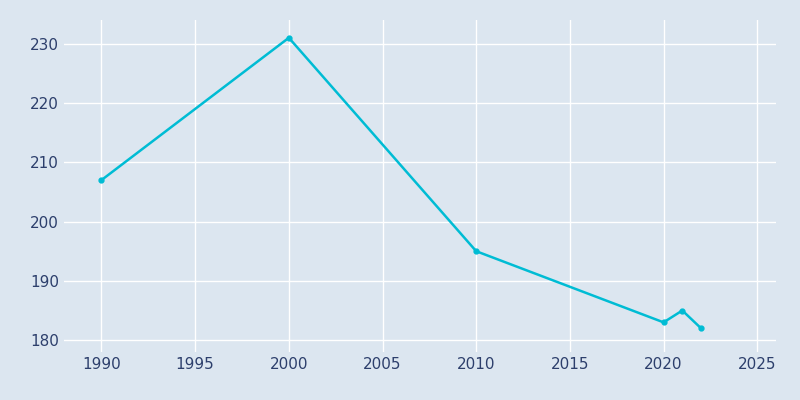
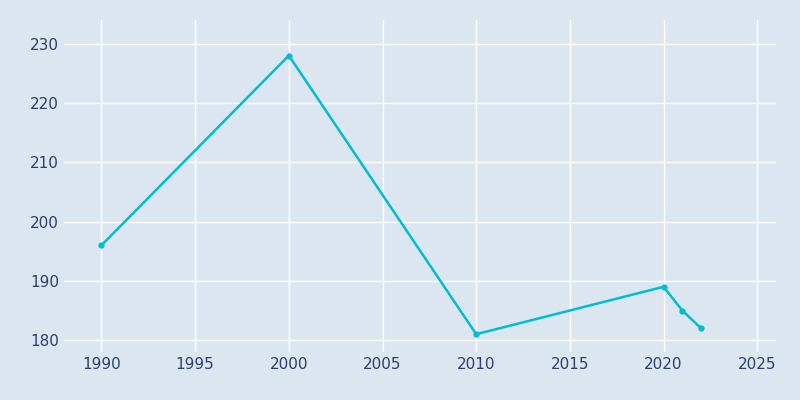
1990: 207 -> 196
2000: 231 -> 228
2010: 195 -> 181
2020: 183 -> 189
